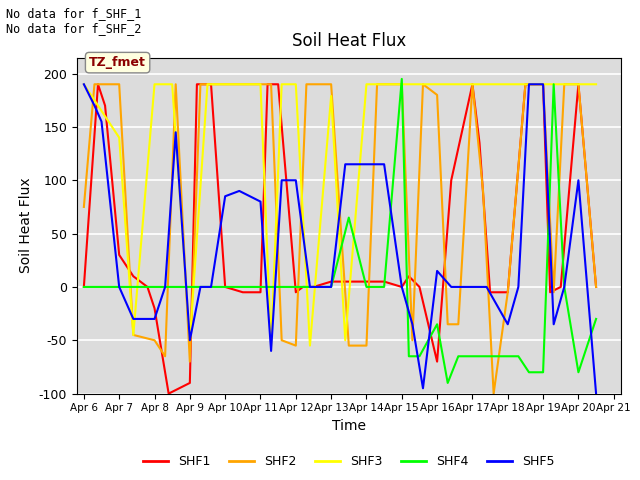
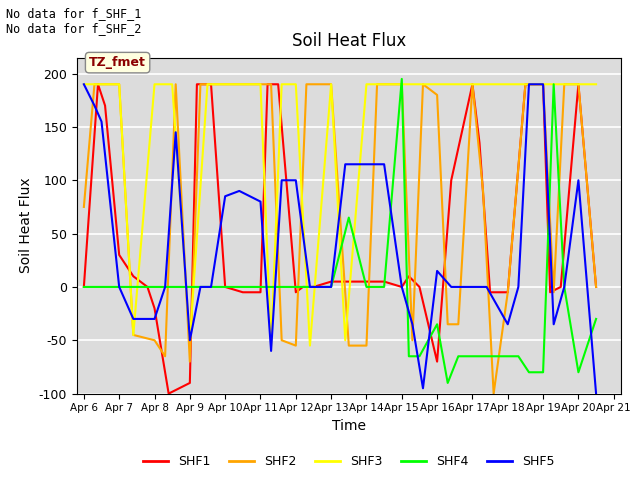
SHF3/Apr 7: 140 -> 190
SHF3/Apr 13: 179 -> 190
